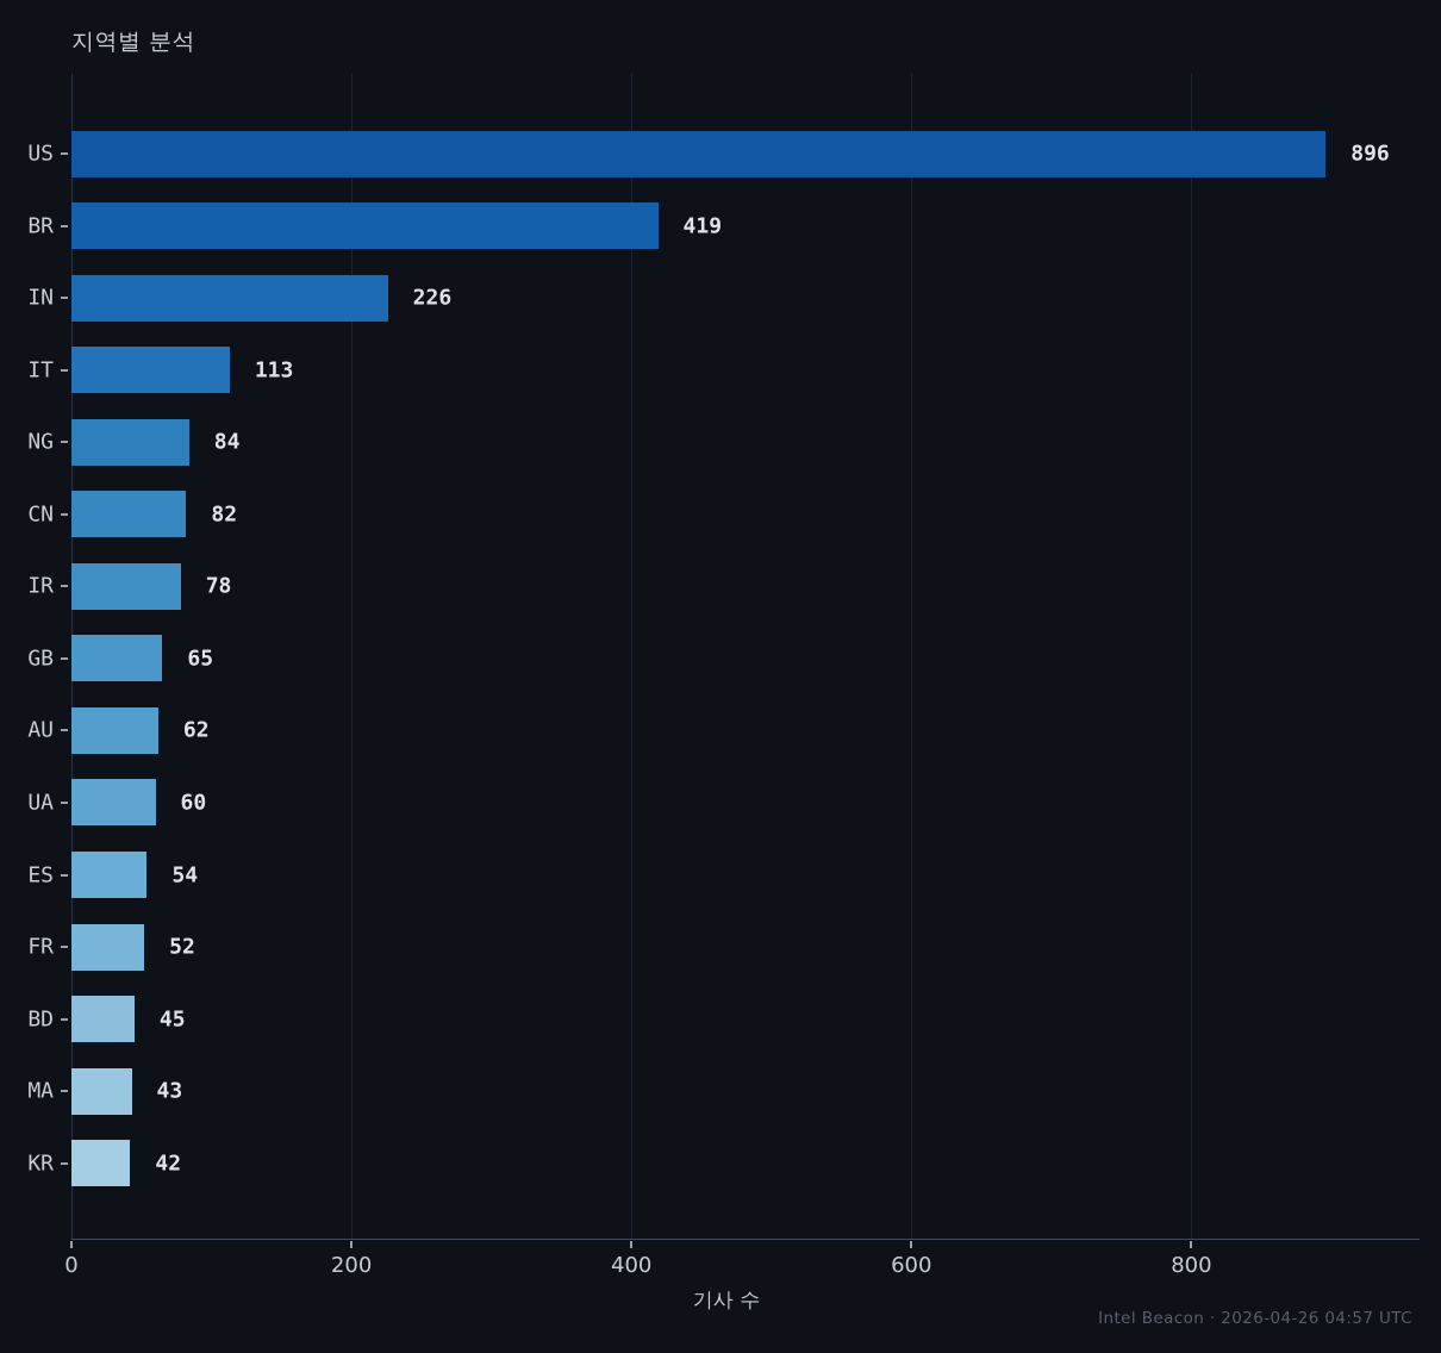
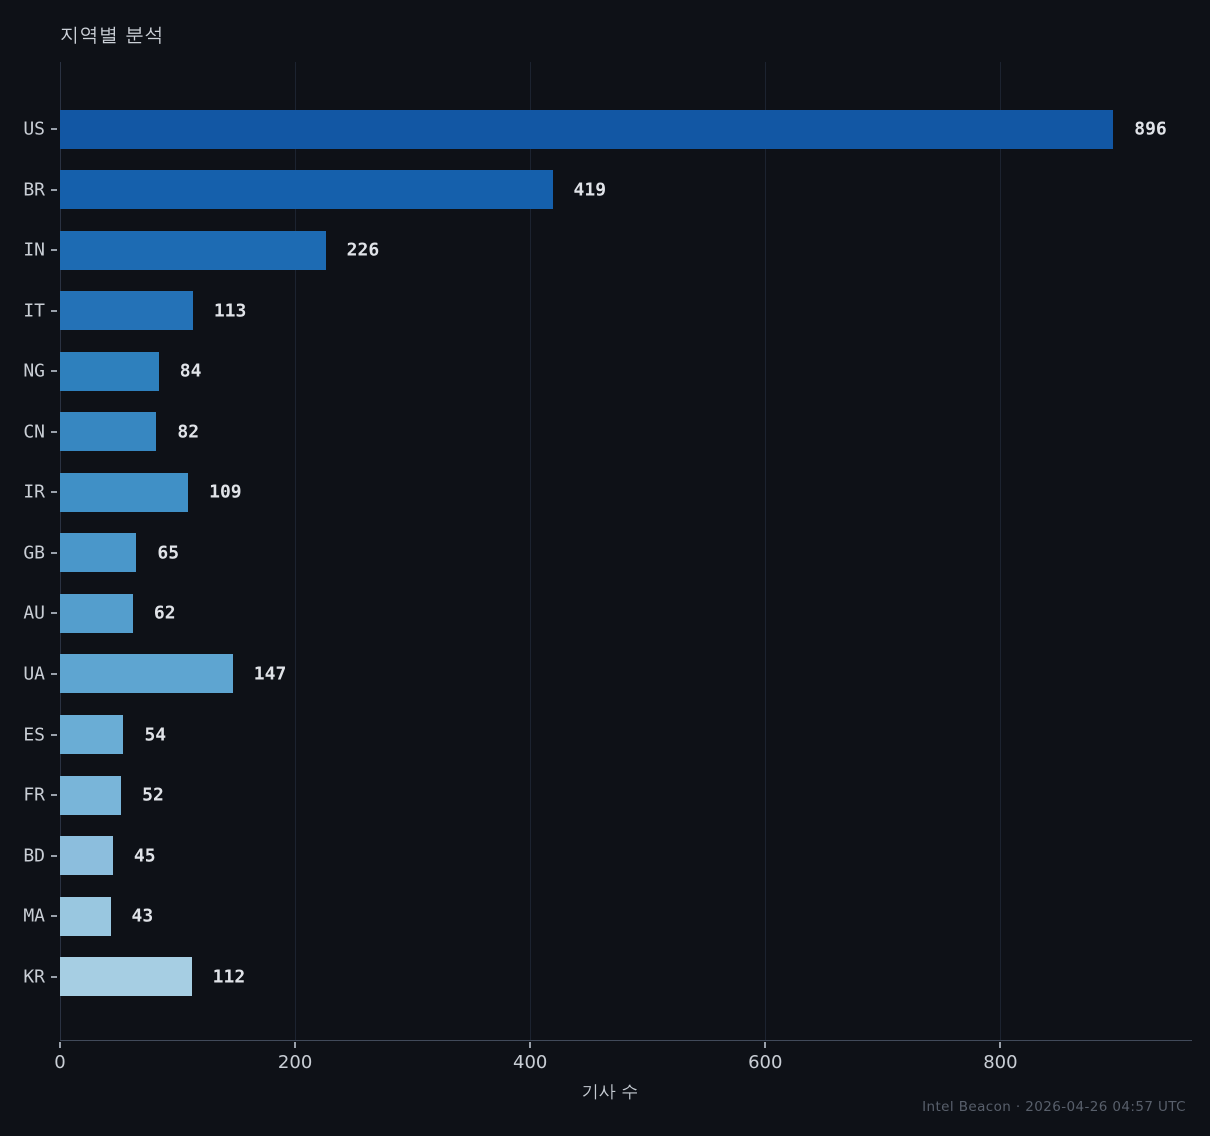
IR: 78 -> 109
UA: 60 -> 147
KR: 42 -> 112
